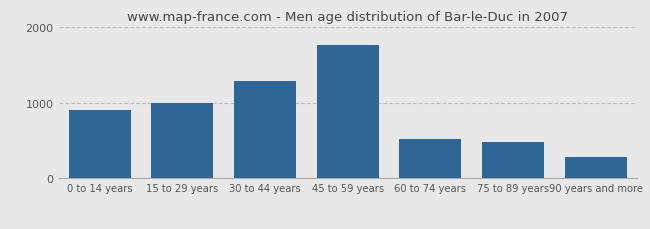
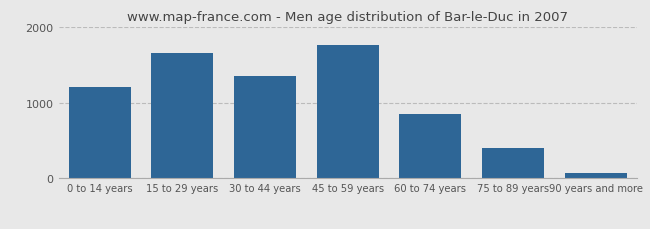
0 to 14 years: 900 -> 1200
15 to 29 years: 1000 -> 1650
30 to 44 years: 1280 -> 1360
60 to 74 years: 520 -> 860
75 to 89 years: 480 -> 400
90 years and more: 280 -> 70
